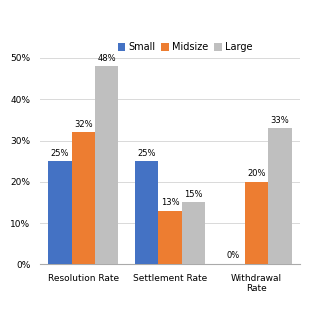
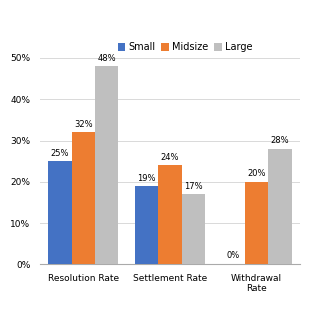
Small/Settlement Rate: 25% -> 19%
Midsize/Settlement Rate: 13% -> 24%
Large/Settlement Rate: 15% -> 17%
Large/Withdrawal Rate: 33% -> 28%
